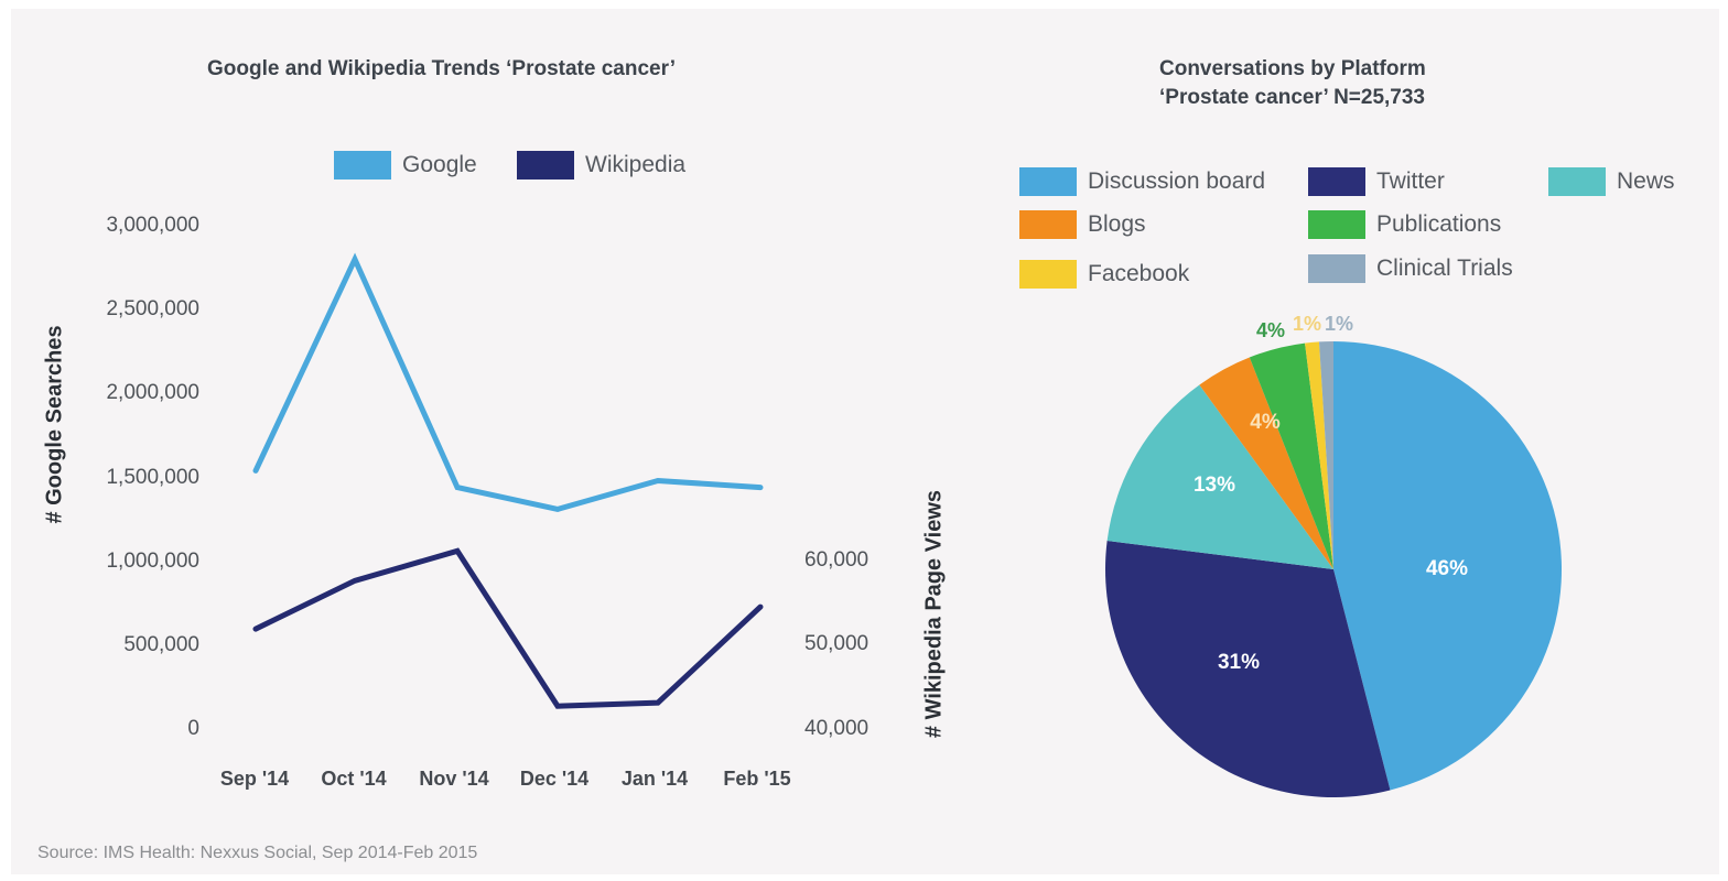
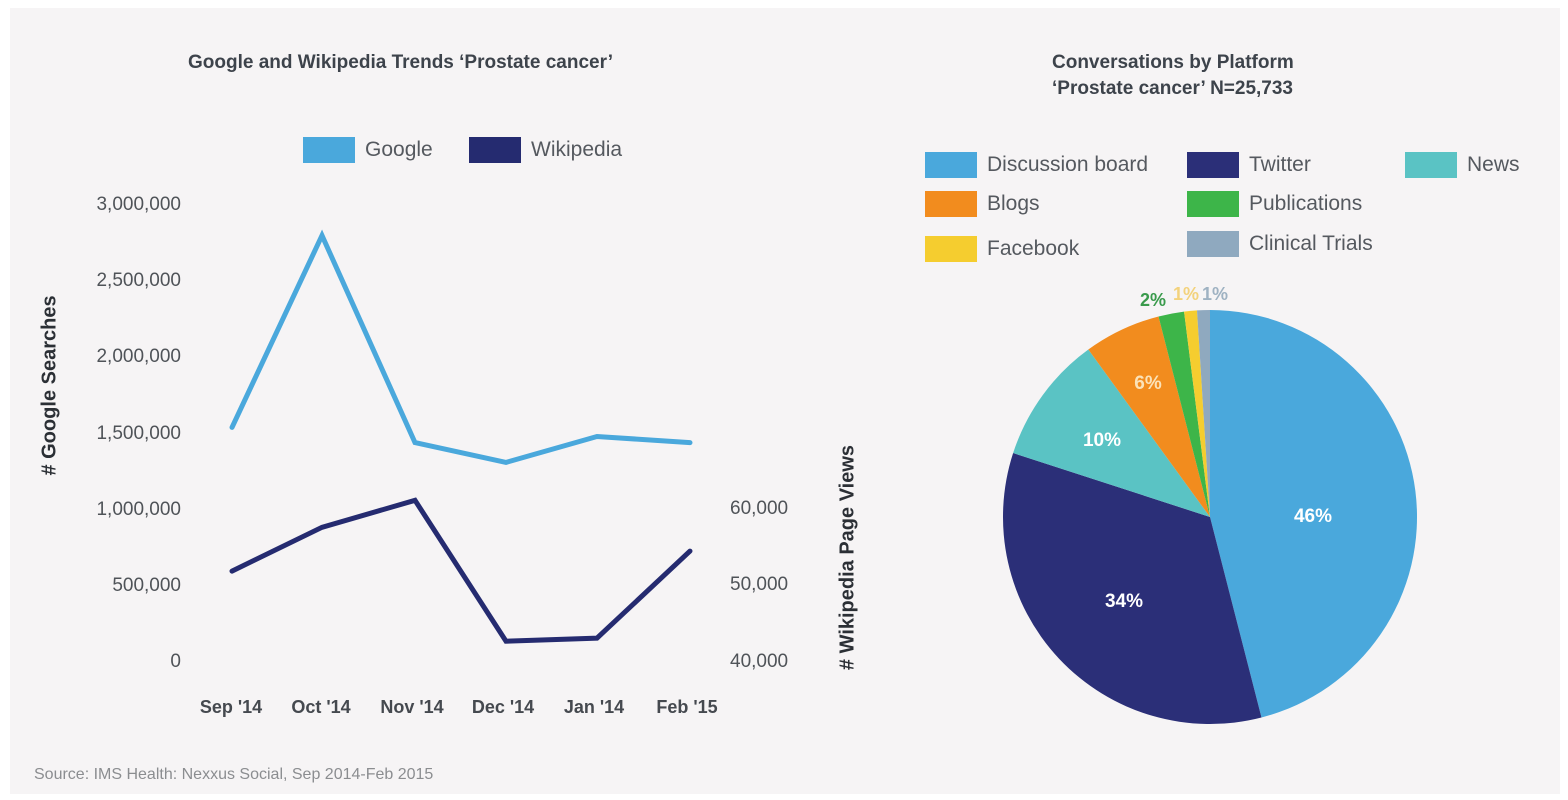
Conversations by Platform/Twitter: 31% -> 34%
Conversations by Platform/News: 13% -> 10%
Conversations by Platform/Blogs: 4% -> 6%
Conversations by Platform/Publications: 4% -> 2%
